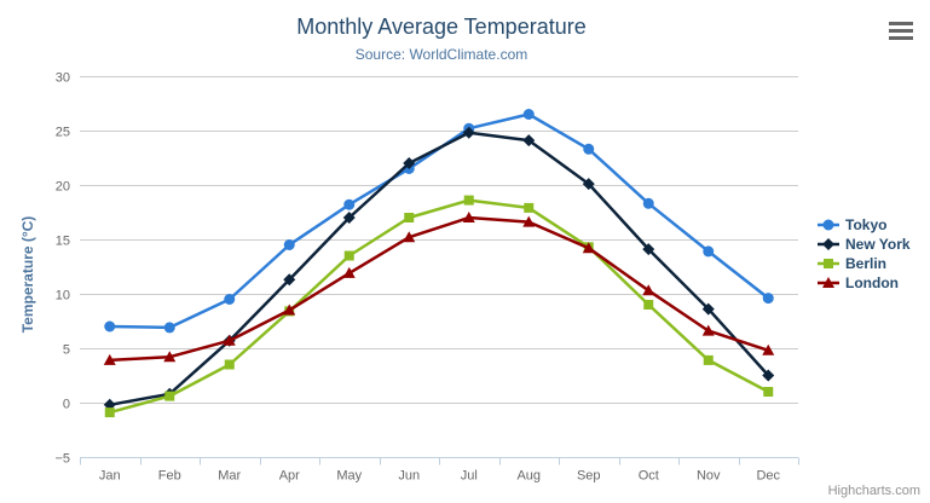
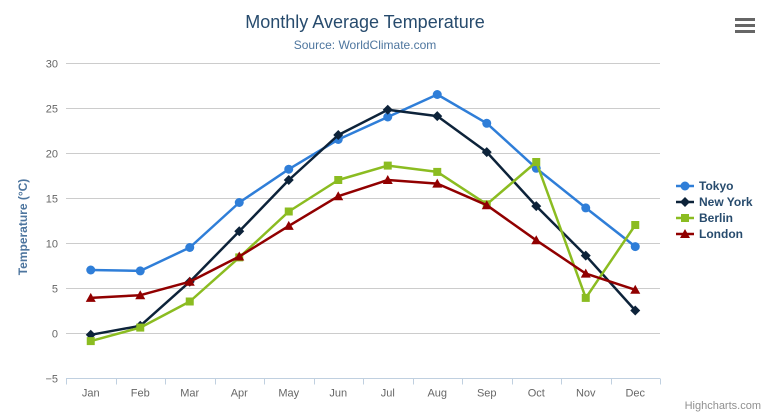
Tokyo/Jul: 25 -> 24
Berlin/Oct: 9 -> 19
Berlin/Dec: 1 -> 12
